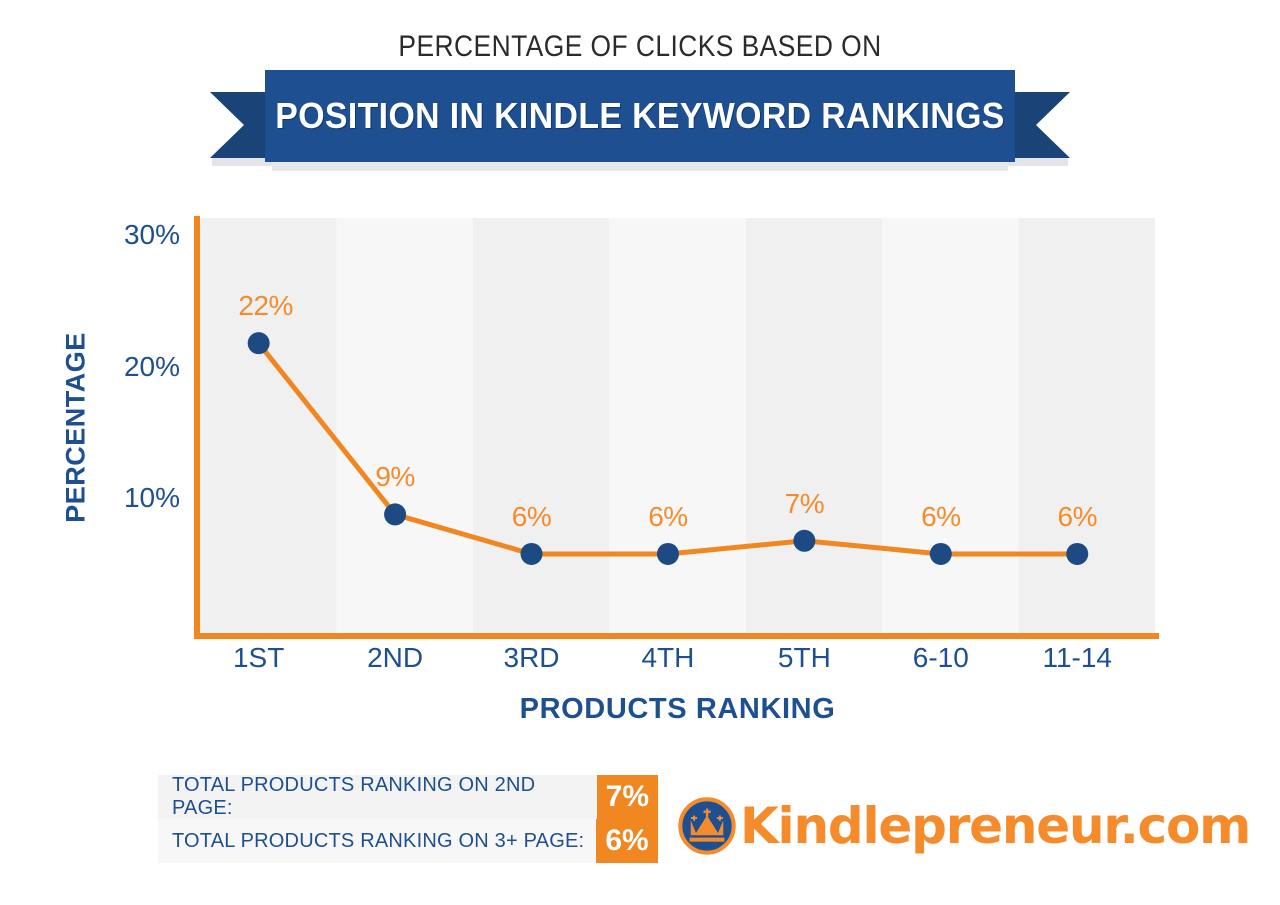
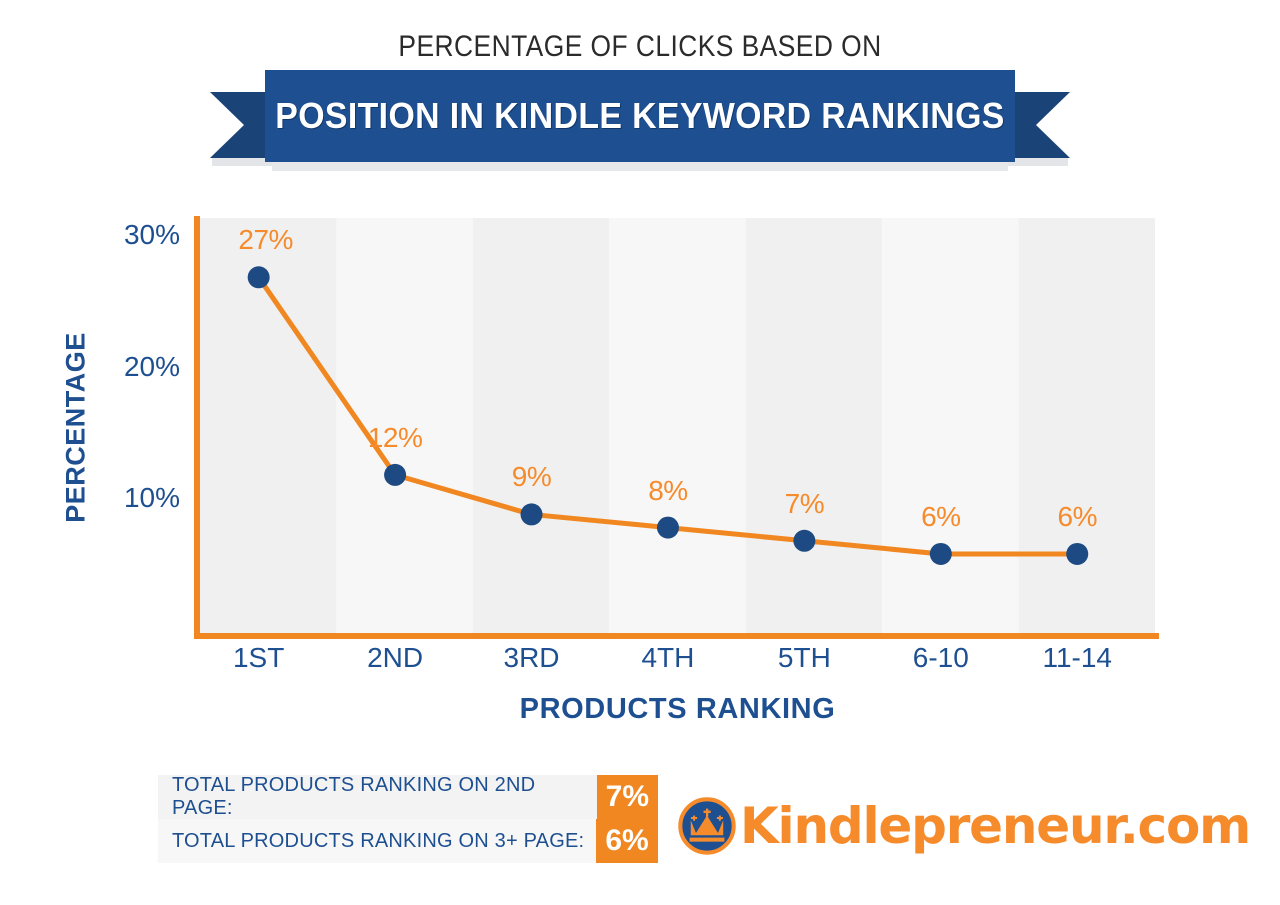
1ST: 22% -> 27%
2ND: 9% -> 12%
3RD: 6% -> 9%
4TH: 6% -> 8%
